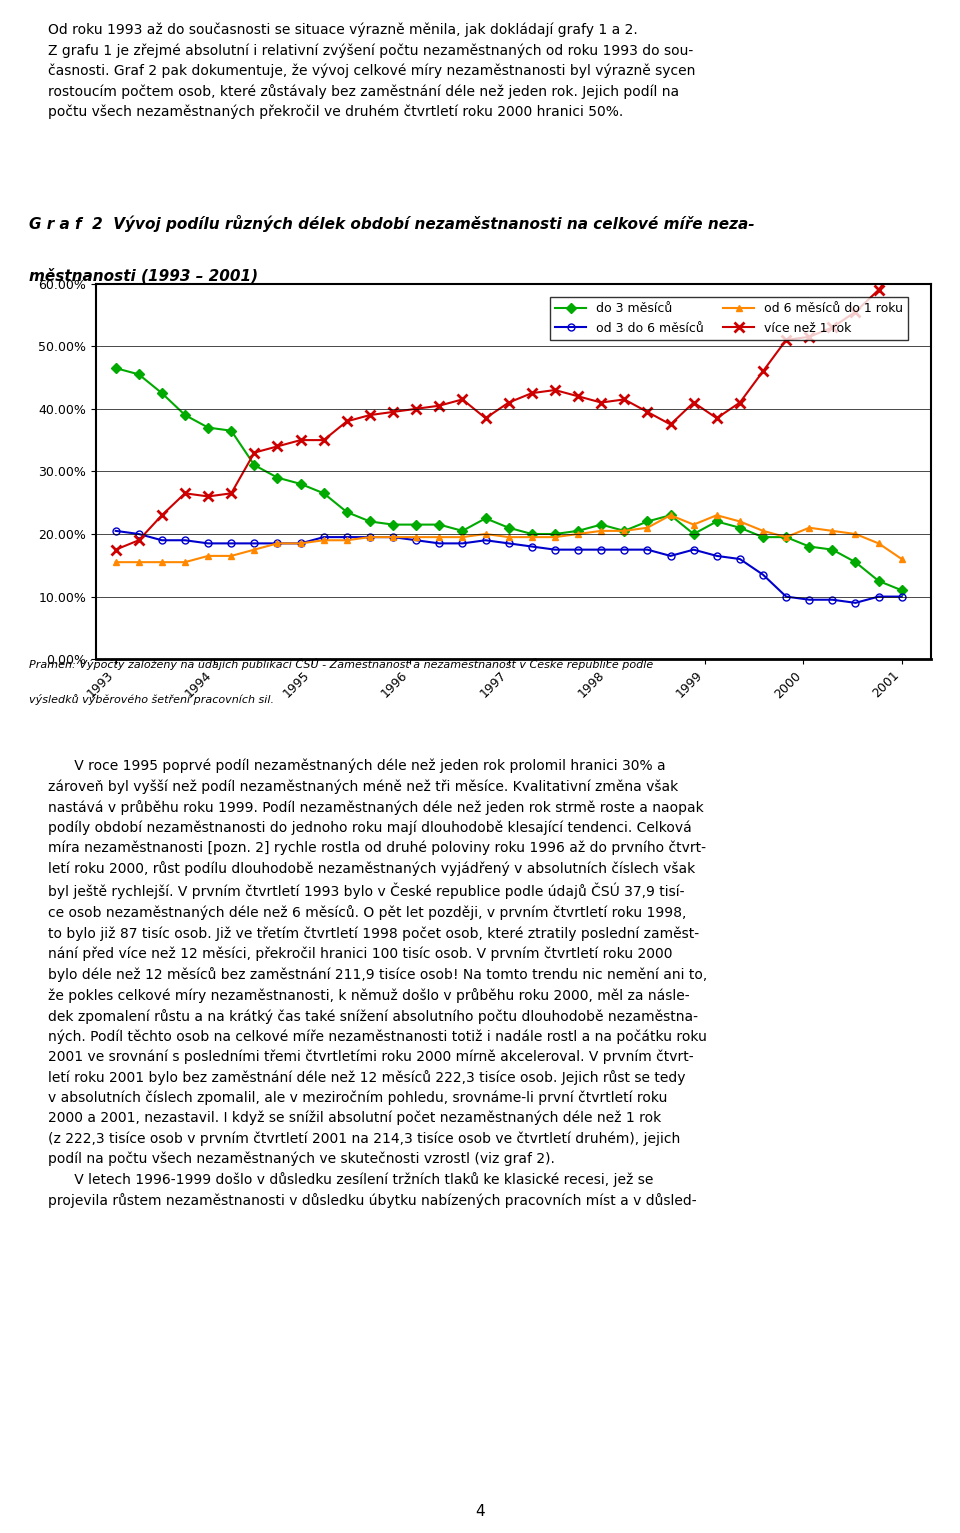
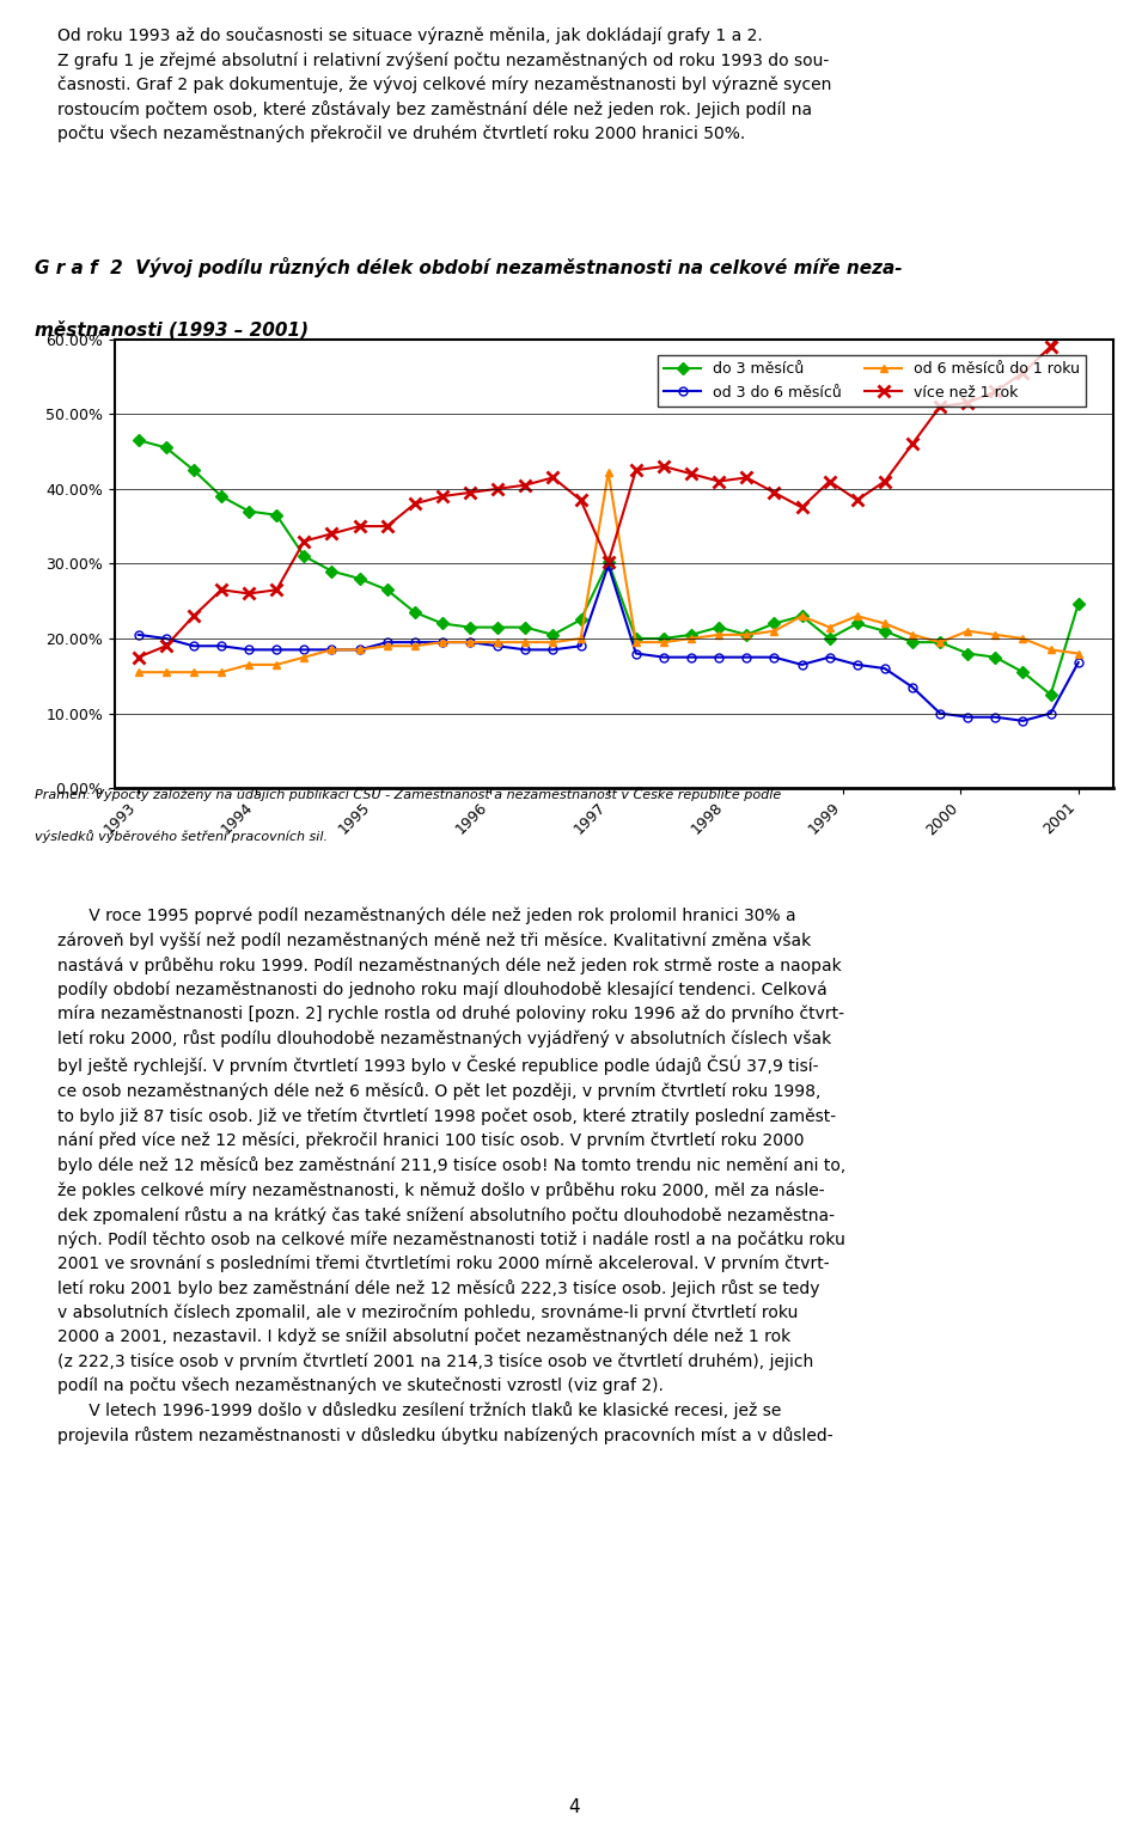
do 3 měsíců/1997: 21.0% -> 30.2%
od 3 do 6 měsíců/1997: 18.5% -> 29.8%
od 6 měsíců do 1 roku/1997: 19.5% -> 42.2%
více než 1 rok/1997: 41.0% -> 30.2%
do 3 měsíců/2001: 11.0% -> 24.6%
od 3 do 6 měsíců/2001: 10.0% -> 16.8%
od 6 měsíců do 1 roku/2001: 16.0% -> 18.0%
